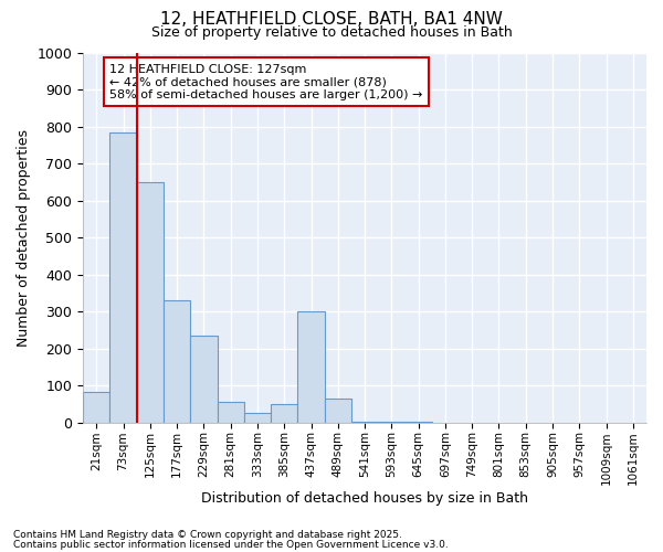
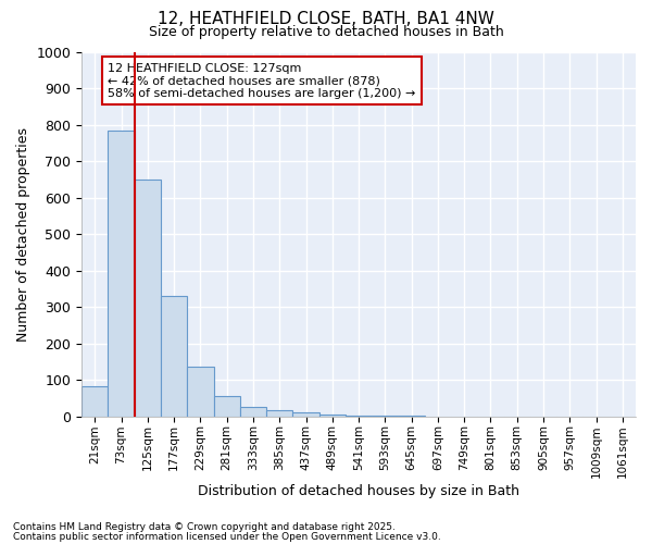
229sqm: 235 -> 135
385sqm: 50 -> 18
437sqm: 300 -> 10
489sqm: 65 -> 4
